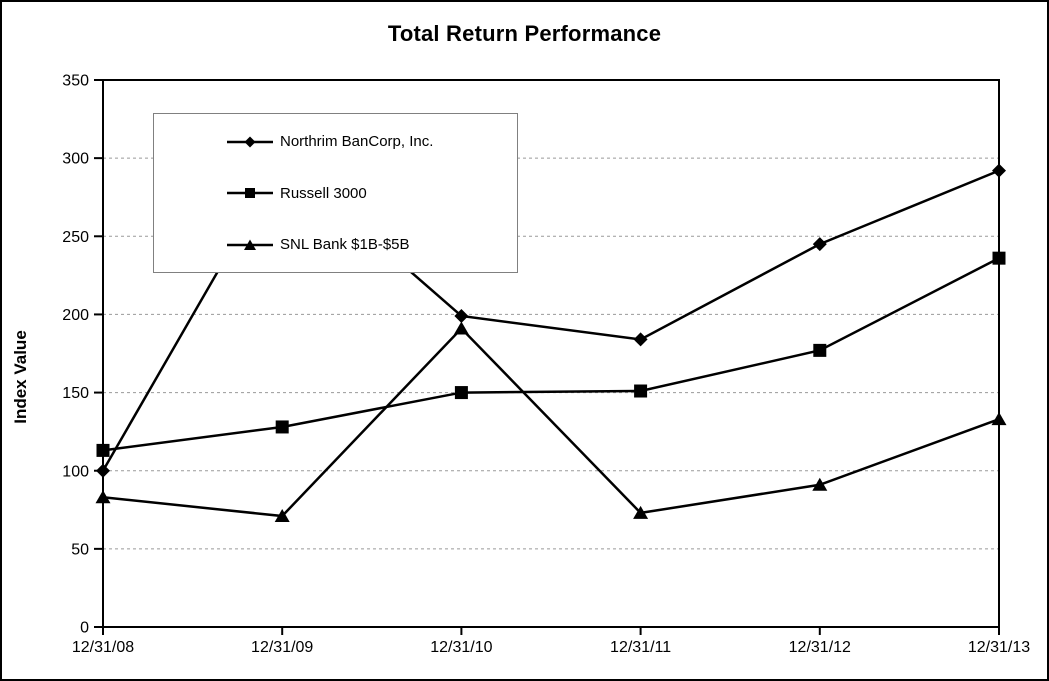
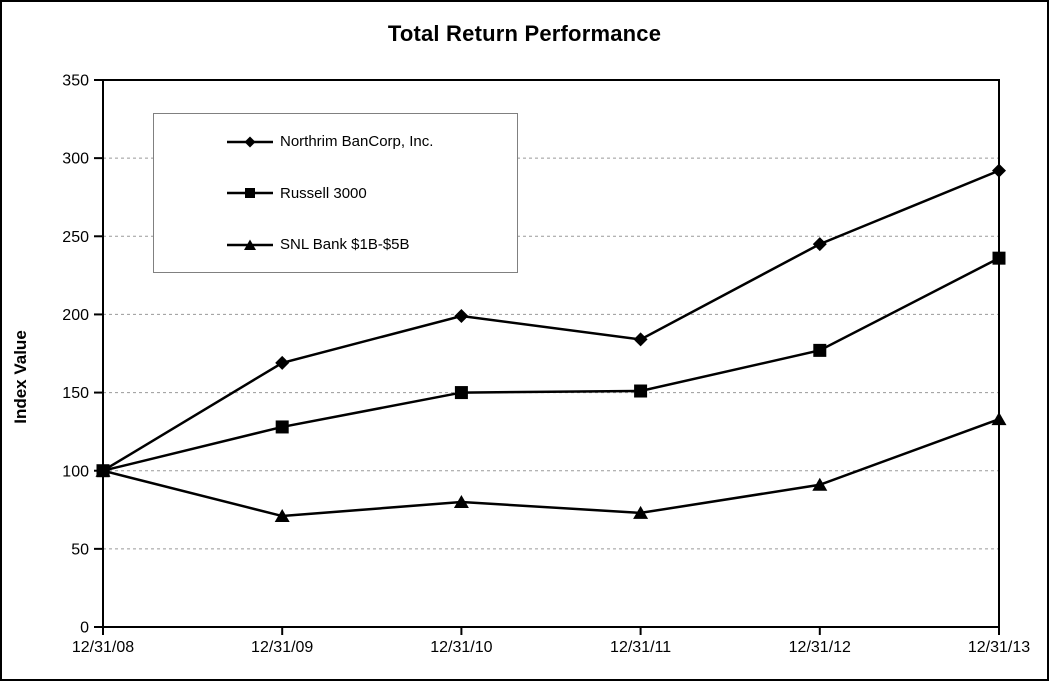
Russell 3000/12/31/08: 113 -> 100
SNL Bank $1B-$5B/12/31/08: 83 -> 100
Northrim BanCorp, Inc./12/31/09: 299 -> 169
SNL Bank $1B-$5B/12/31/10: 191 -> 80
